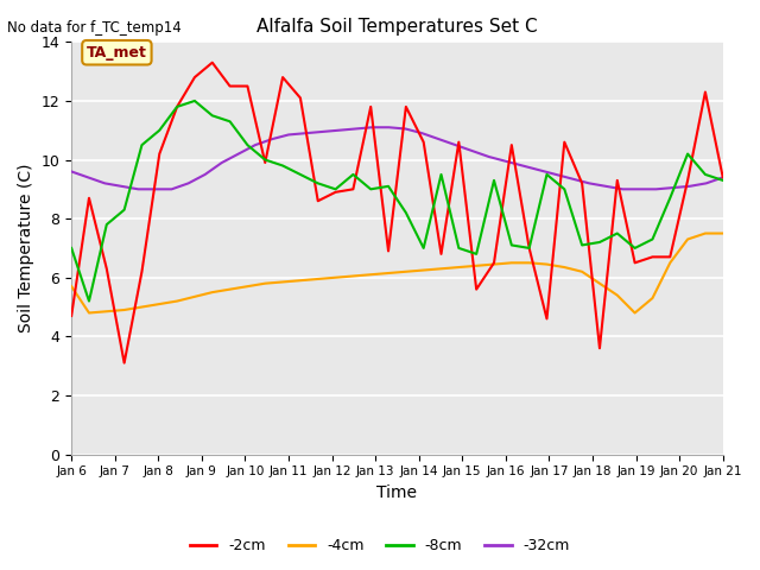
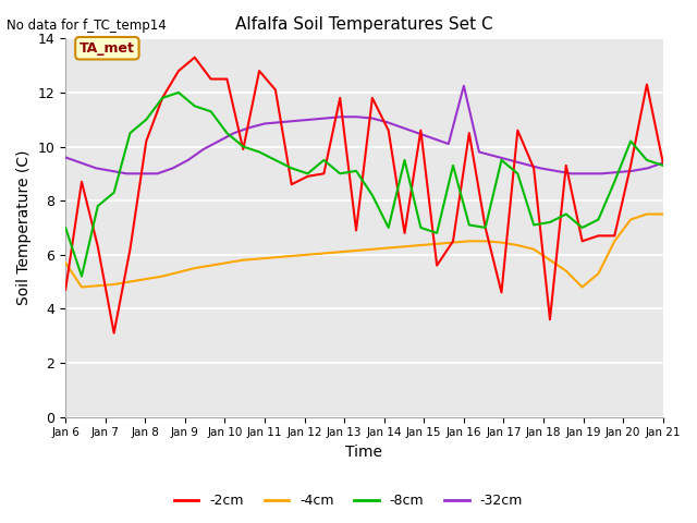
-32cm/Jan 16: 9.95 -> 12.25
